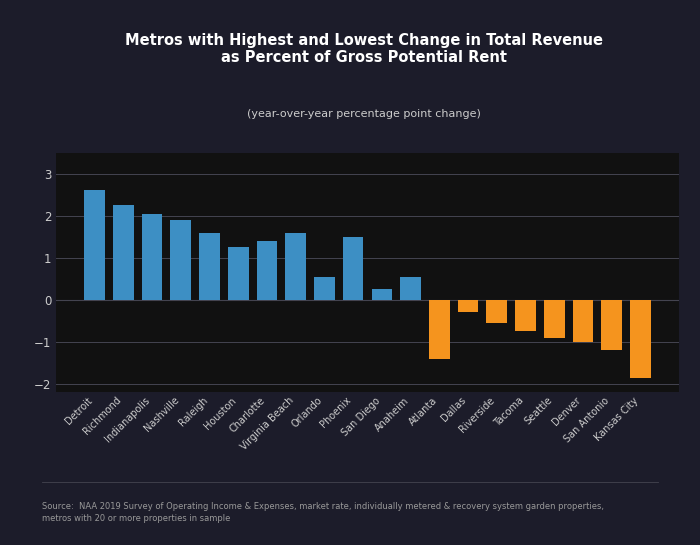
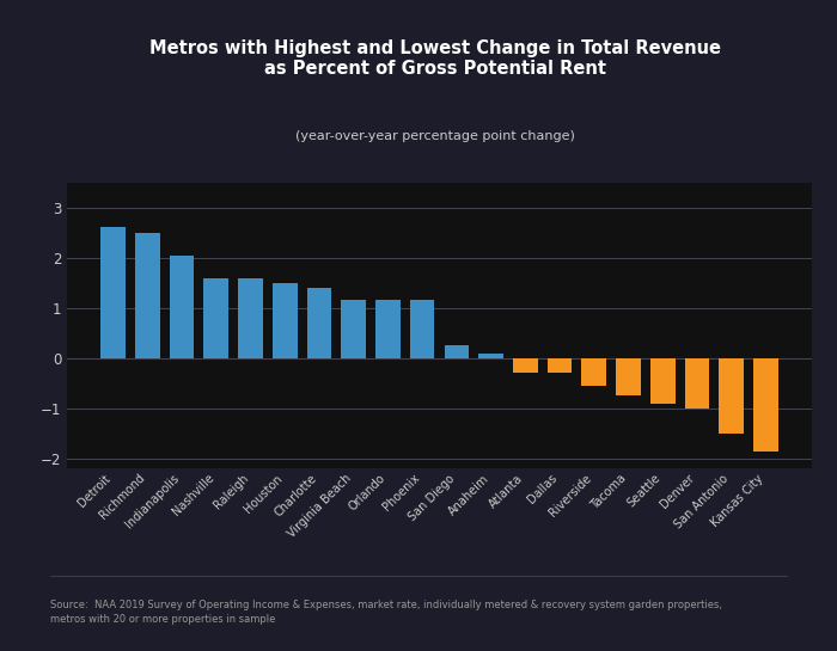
Richmond: 2.25 -> 2.50
Nashville: 1.90 -> 1.60
Houston: 1.25 -> 1.50
Virginia Beach: 1.60 -> 1.15
Orlando: 0.55 -> 1.15
Phoenix: 1.50 -> 1.15
Anaheim: 0.55 -> 0.10
Atlanta: -1.40 -> -0.30
San Antonio: -1.20 -> -1.50
